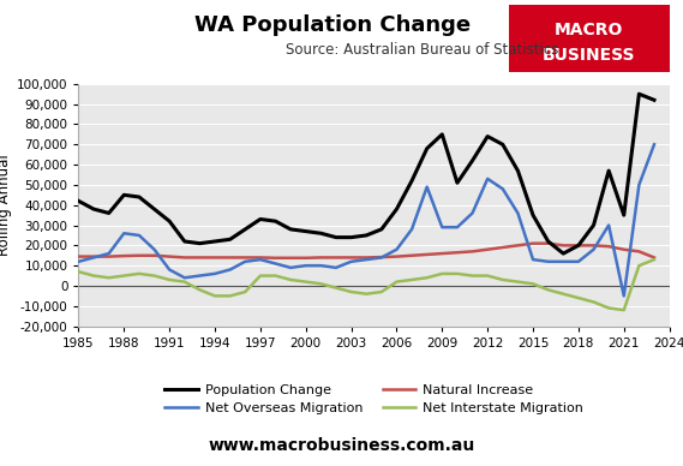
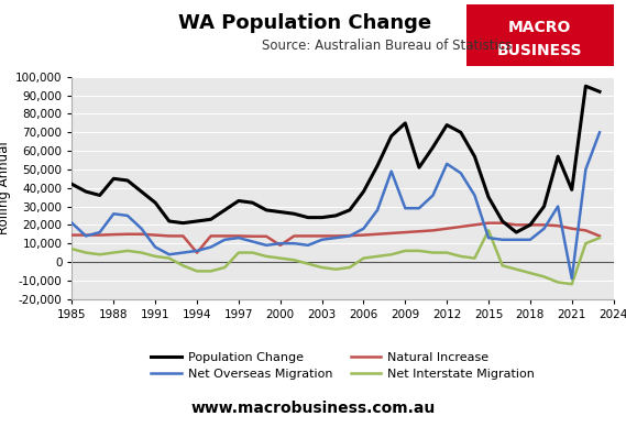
Net Overseas Migration/1985: 12,000 -> 21,000
Natural Increase/1994: 14,000 -> 5,000
Natural Increase/2000: 14,000 -> 9,000
Net Interstate Migration/2015: 1,000 -> 17,000
Population Change/2021: 35,000 -> 39,000
Net Overseas Migration/2021: -5,000 -> -9,000
